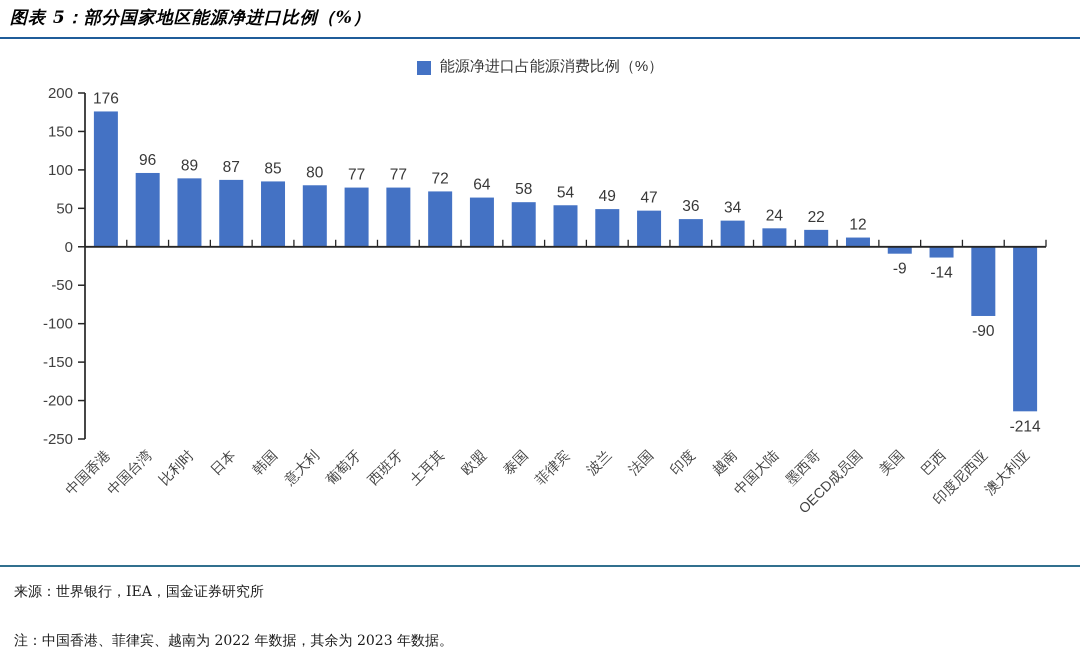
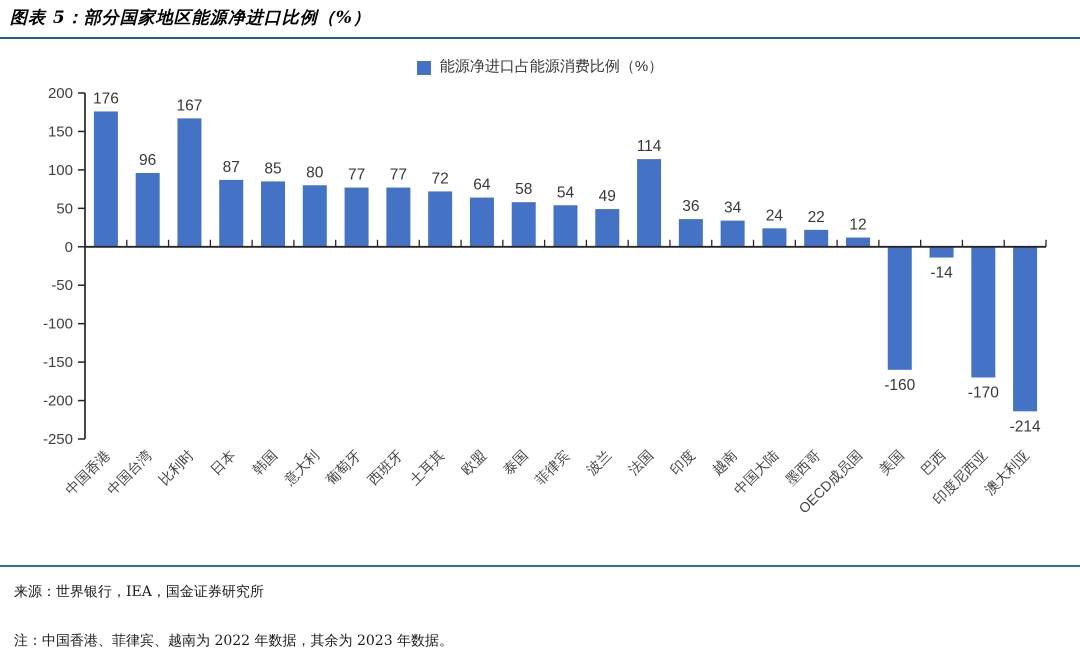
比利时: 89 -> 167
法国: 47 -> 114
美国: -9 -> -160
印度尼西亚: -90 -> -170
